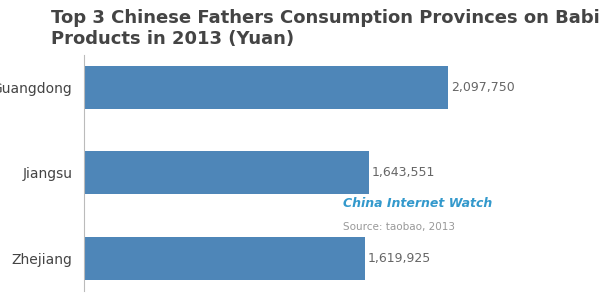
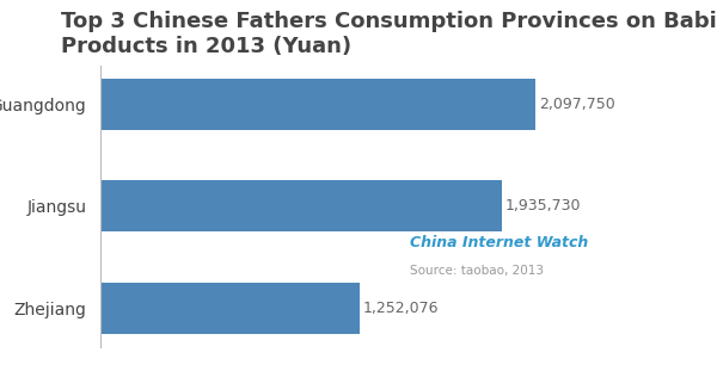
Jiangsu: 1,643,551 -> 1,935,730
Zhejiang: 1,619,925 -> 1,252,076
